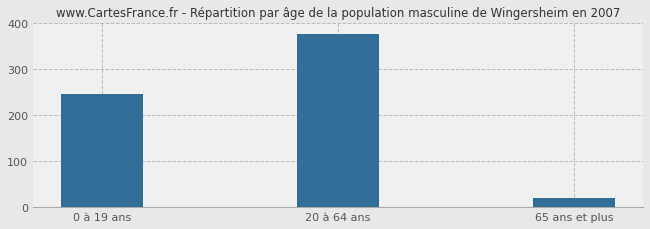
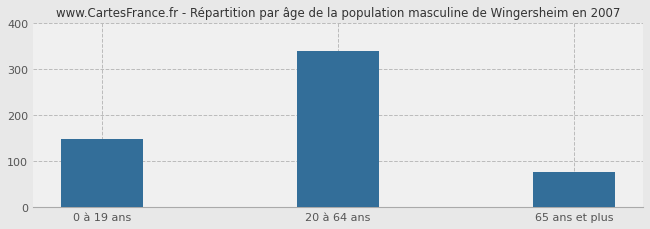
0 à 19 ans: 245 -> 148
20 à 64 ans: 375 -> 338
65 ans et plus: 20 -> 77
